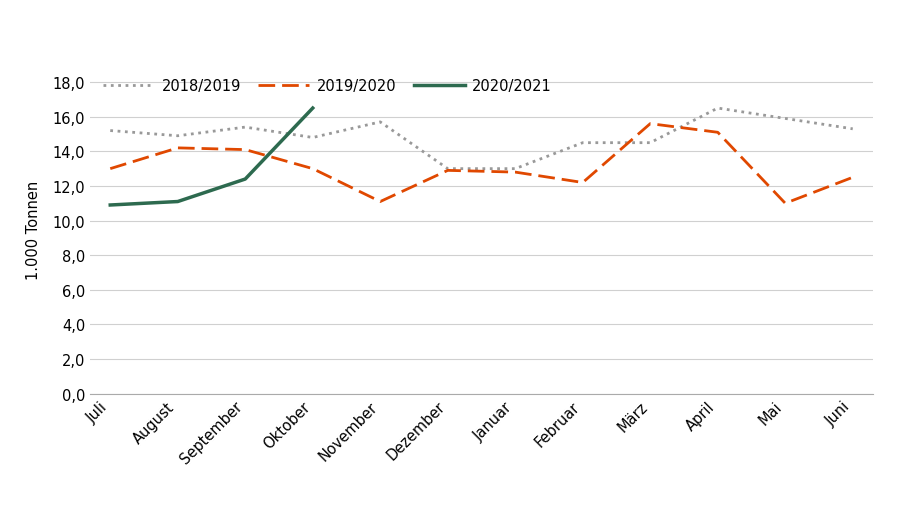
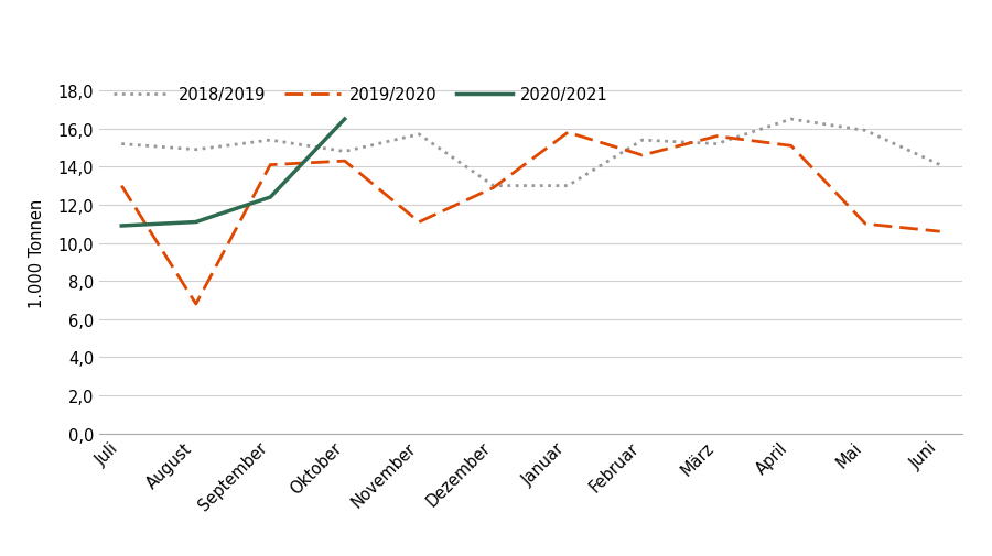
2019/2020/August: 14,2 -> 6,8
2019/2020/Oktober: 13,0 -> 14,3
2019/2020/Januar: 12,8 -> 15,8
2018/2019/Februar: 14,5 -> 15,4
2019/2020/Februar: 12,2 -> 14,6
2018/2019/März: 14,5 -> 15,2
2018/2019/Juni: 15,3 -> 14,1
2019/2020/Juni: 12,5 -> 10,6
